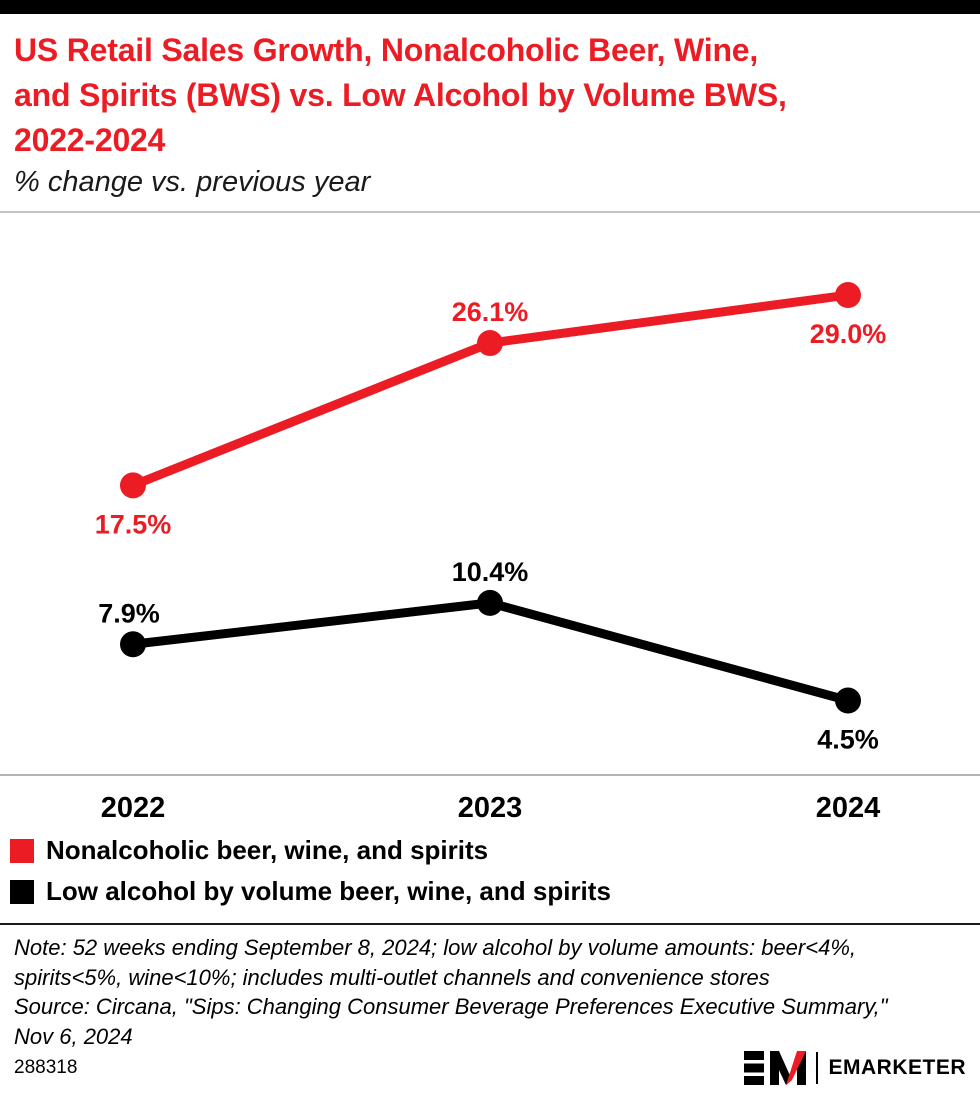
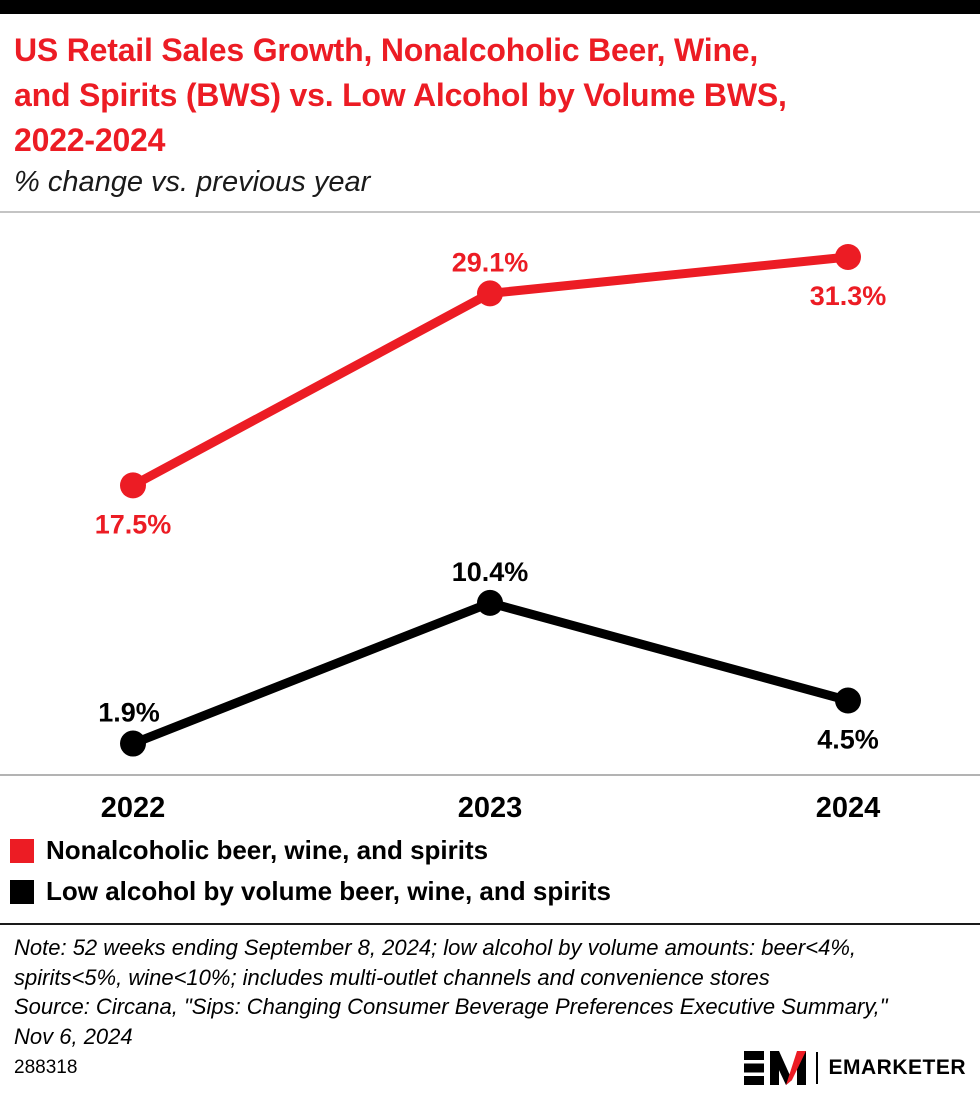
Low alcohol by volume beer, wine, and spirits/2022: 7.9% -> 1.9%
Nonalcoholic beer, wine, and spirits/2023: 26.1% -> 29.1%
Nonalcoholic beer, wine, and spirits/2024: 29.0% -> 31.3%
